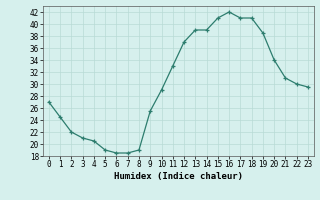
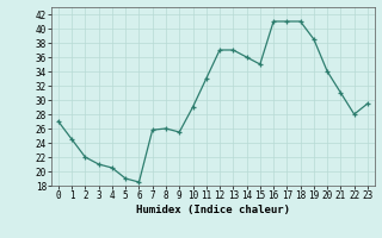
7: 18.5 -> 25.8
8: 19.0 -> 26.0
13: 39.0 -> 37.0
14: 39.0 -> 36.0
15: 41.0 -> 35.0
16: 42.0 -> 41.0
22: 30.0 -> 28.0
